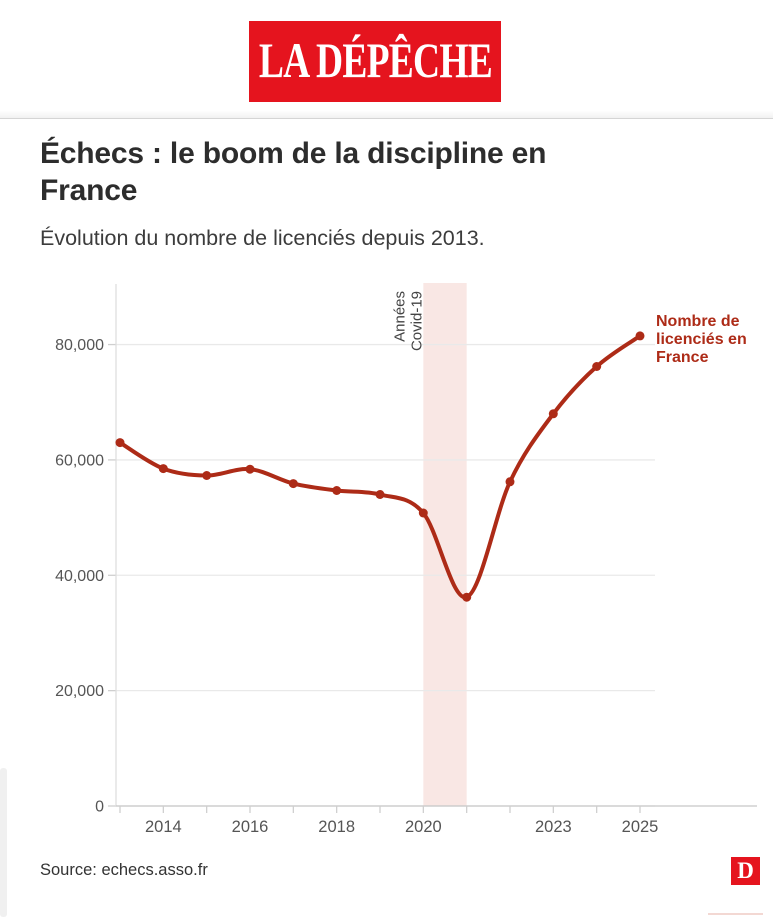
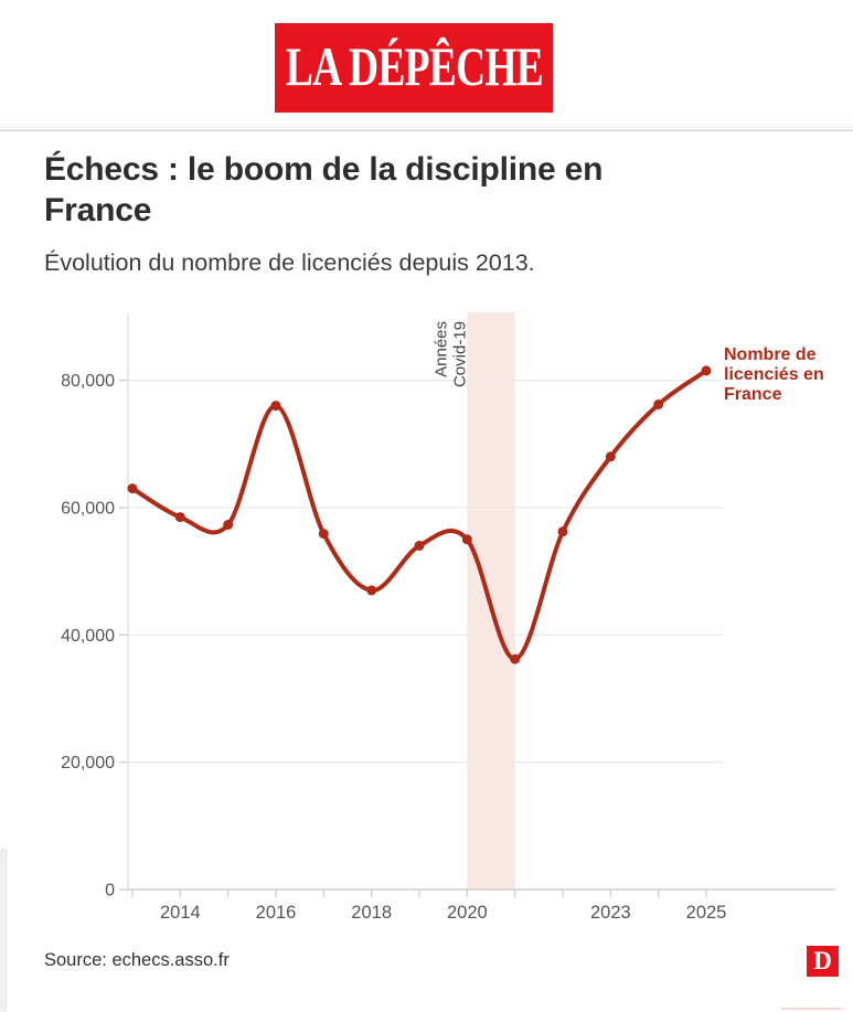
2016: 58000 -> 76000
2018: 55000 -> 47000
2020: 51000 -> 55000
